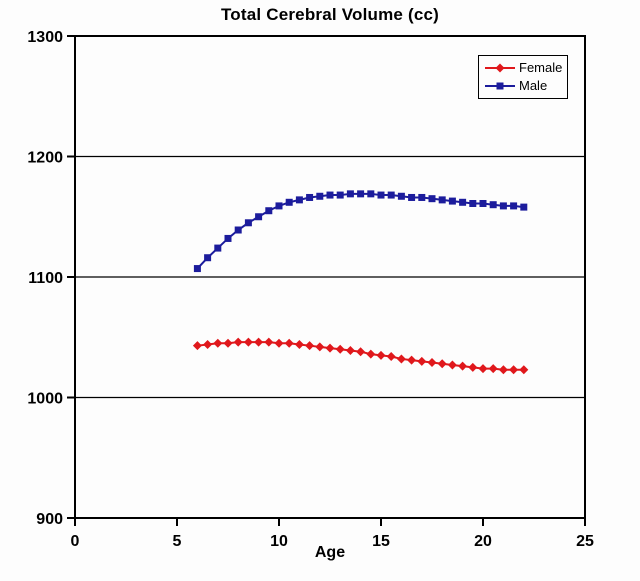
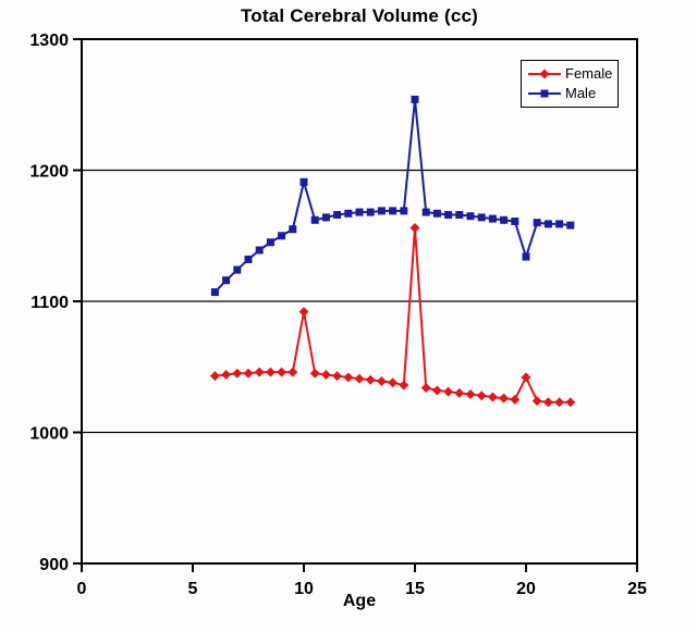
Female/10: 1045 -> 1092
Male/10: 1159 -> 1191
Female/15: 1035 -> 1156
Male/15: 1168 -> 1254
Female/20: 1024 -> 1042
Male/20: 1161 -> 1134
